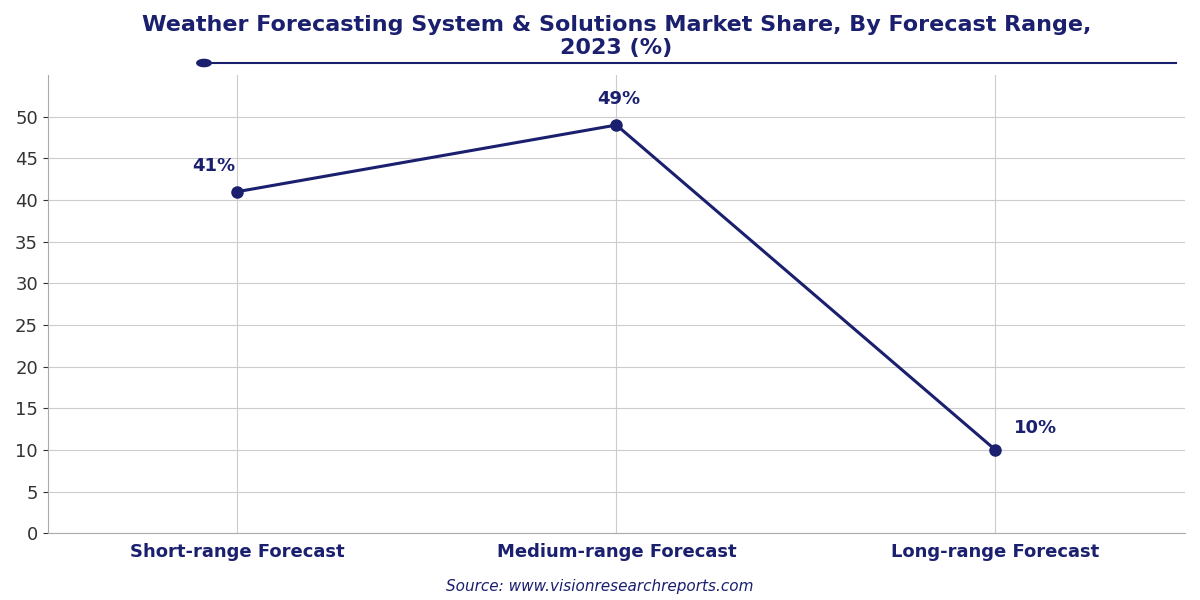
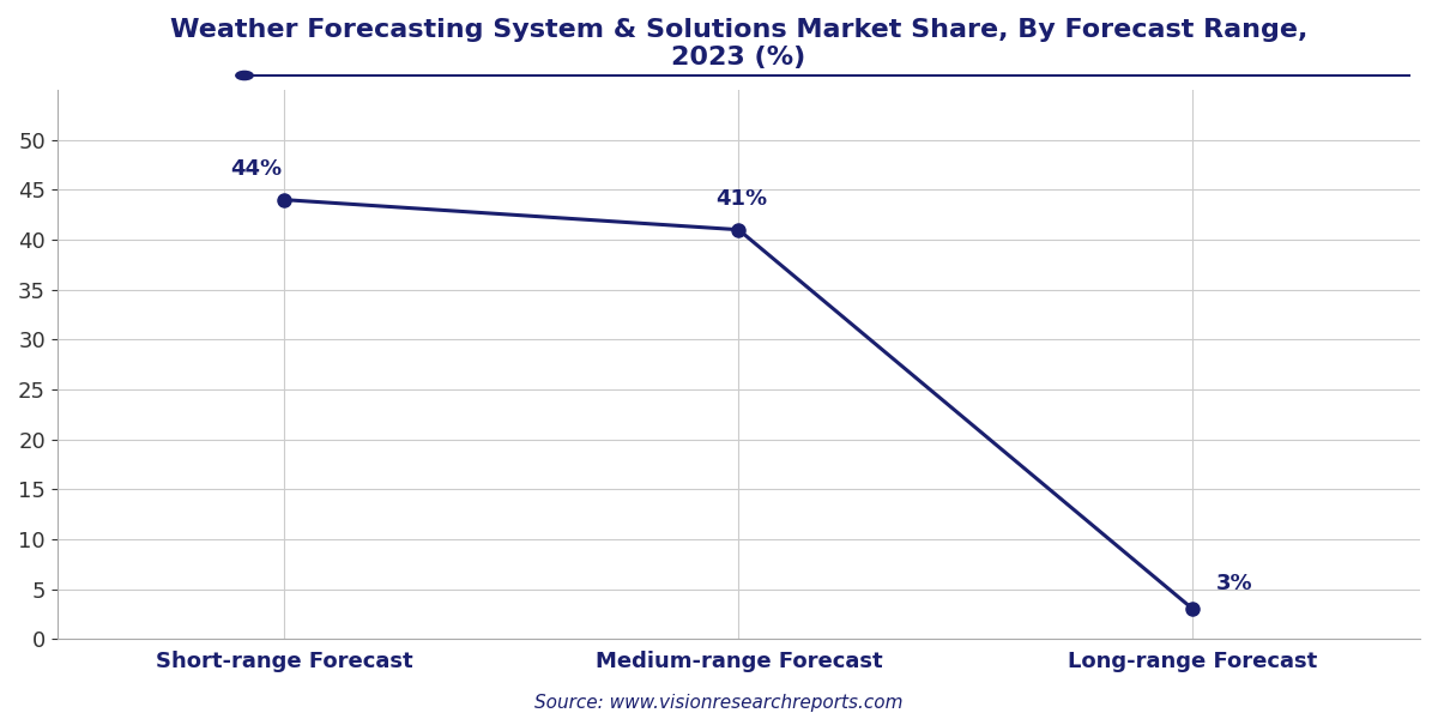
Short-range Forecast: 41% -> 44%
Medium-range Forecast: 49% -> 41%
Long-range Forecast: 10% -> 3%
